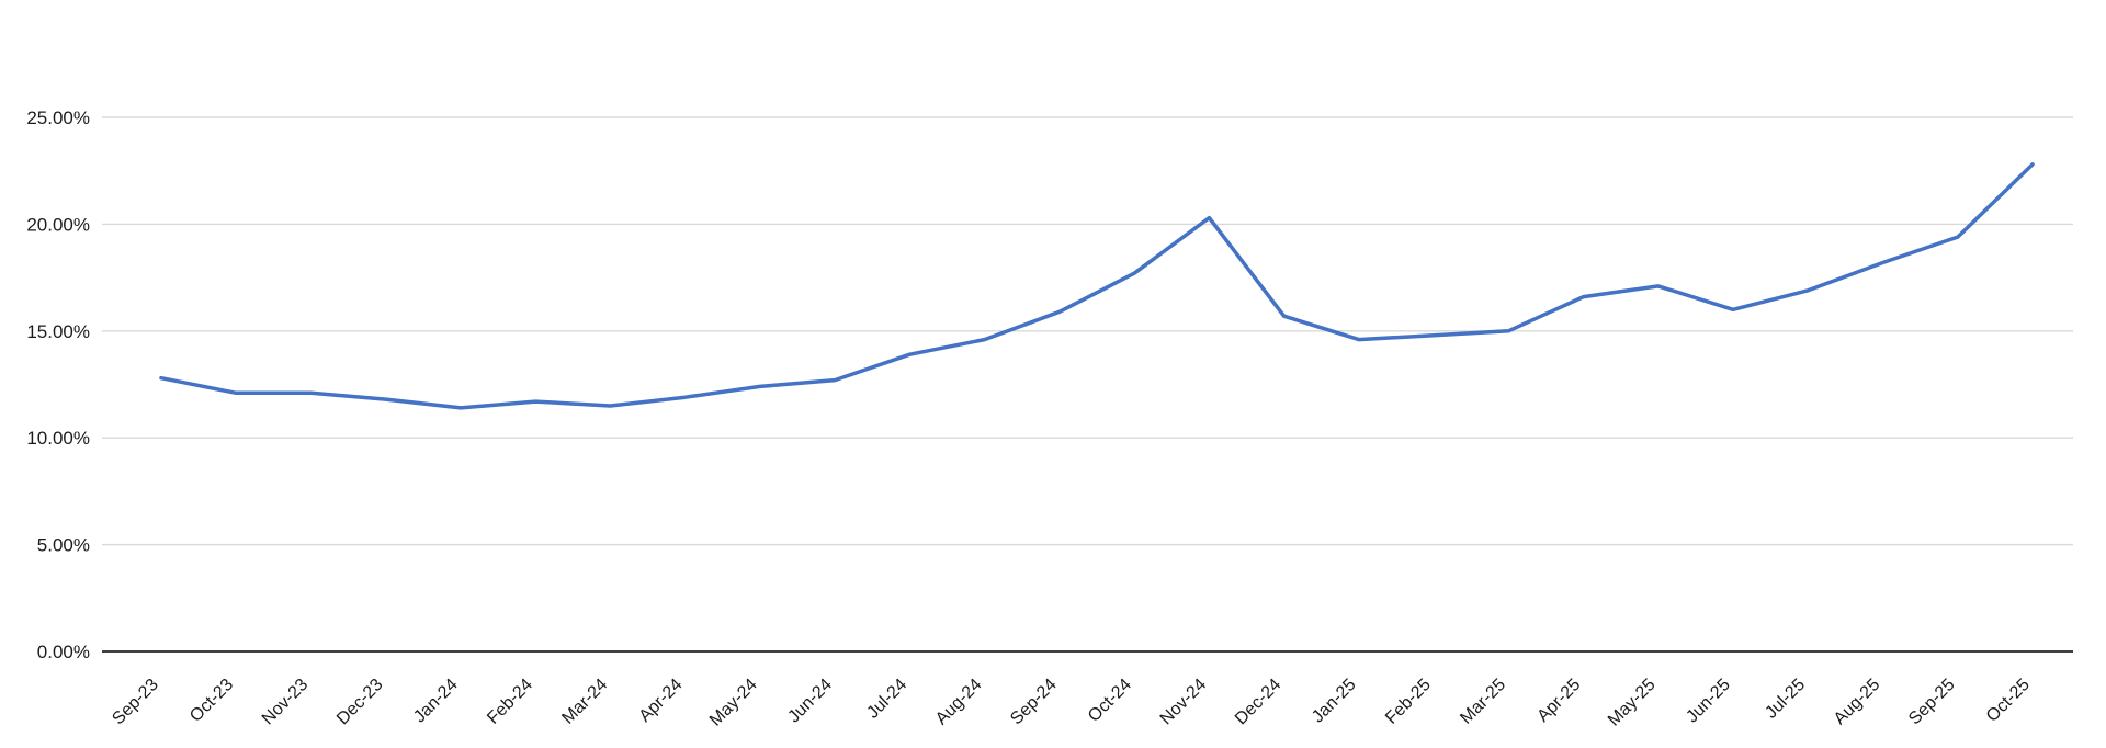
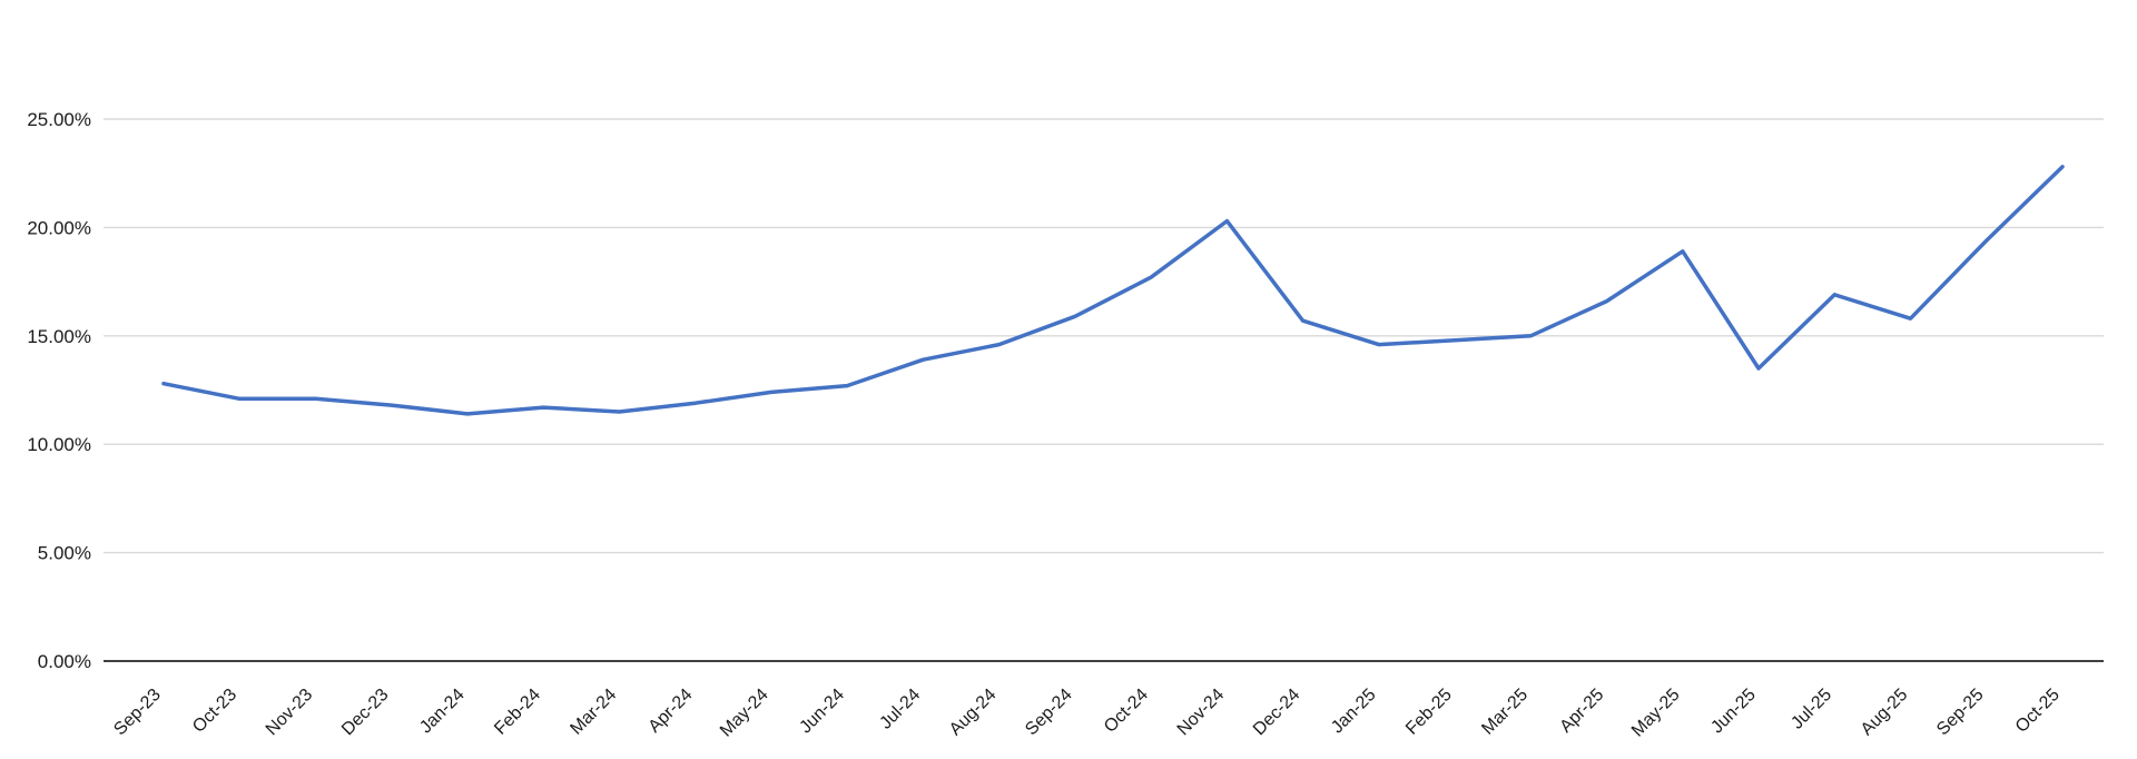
May-25: 17.1% -> 18.9%
Jun-25: 16.0% -> 13.5%
Aug-25: 18.2% -> 15.8%
